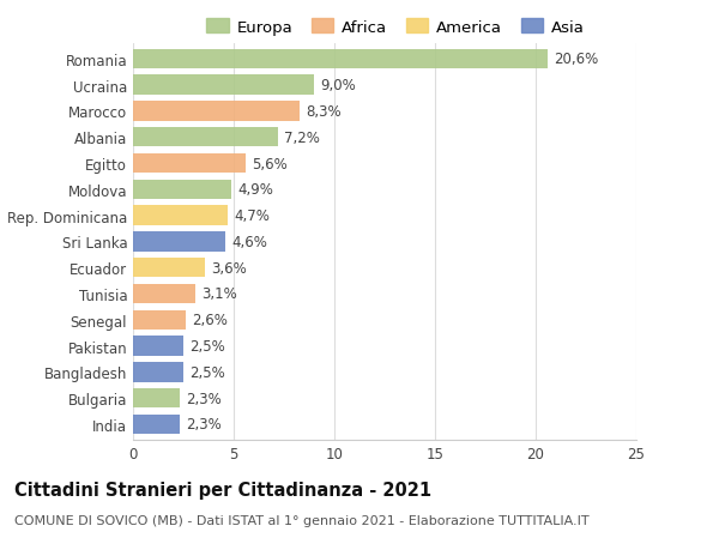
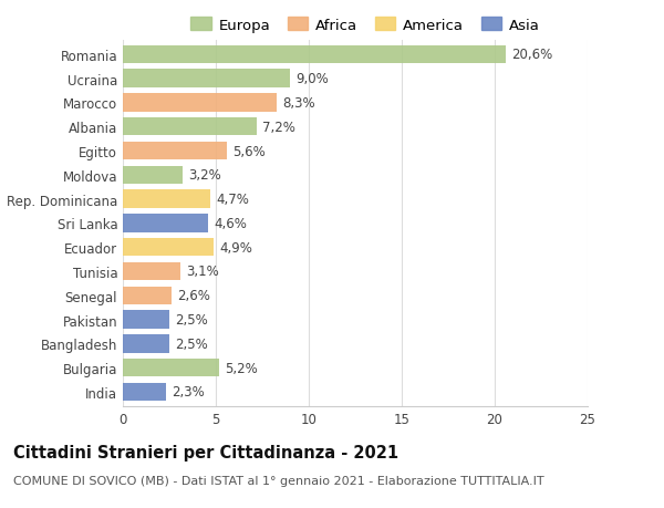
Moldova: 4,9% -> 3,2%
Ecuador: 3,6% -> 4,9%
Bulgaria: 2,3% -> 5,2%
